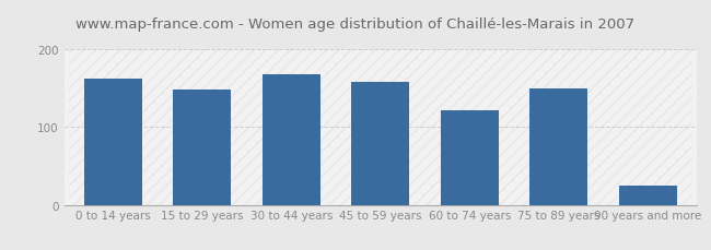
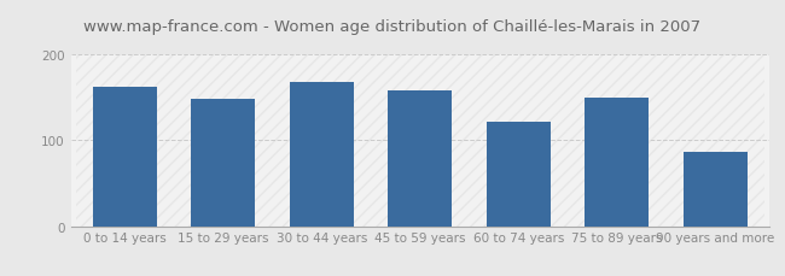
90 years and more: 25 -> 86
